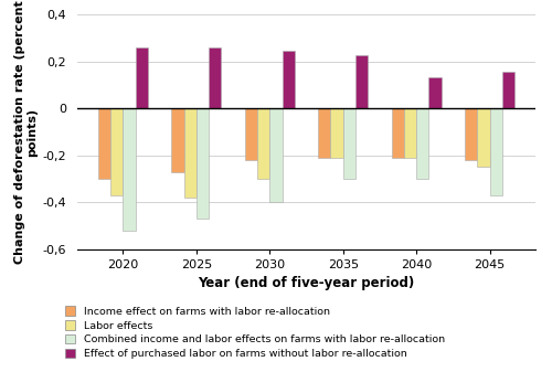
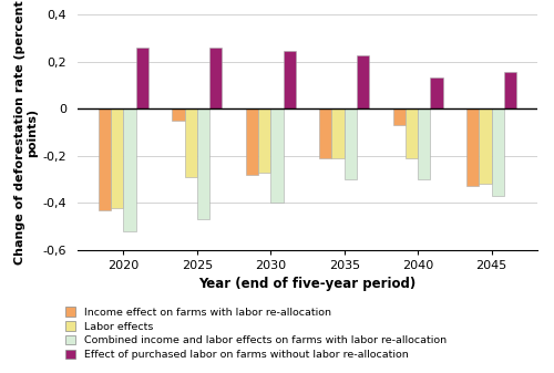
Income effect on farms with labor re-allocation/2020: -0,30 -> -0,43
Labor effects/2020: -0,37 -> -0,42
Income effect on farms with labor re-allocation/2025: -0,27 -> -0,05
Labor effects/2025: -0,38 -> -0,29
Income effect on farms with labor re-allocation/2030: -0,22 -> -0,28
Labor effects/2030: -0,30 -> -0,27
Income effect on farms with labor re-allocation/2040: -0,21 -> -0,07
Income effect on farms with labor re-allocation/2045: -0,22 -> -0,33
Labor effects/2045: -0,25 -> -0,32
